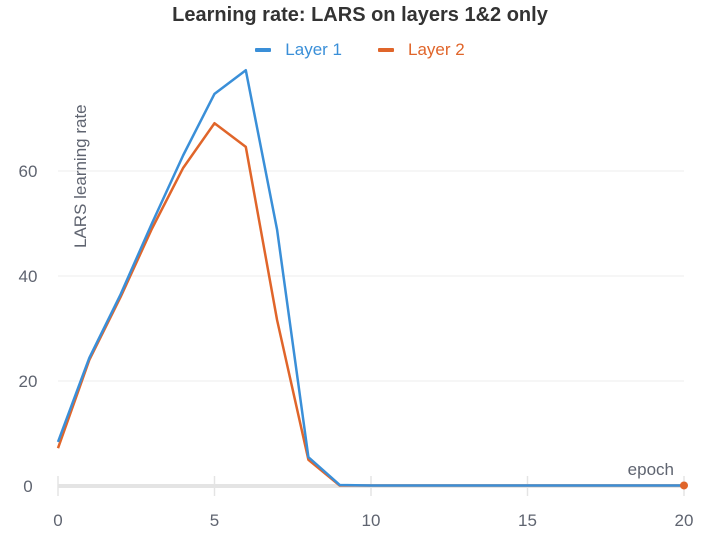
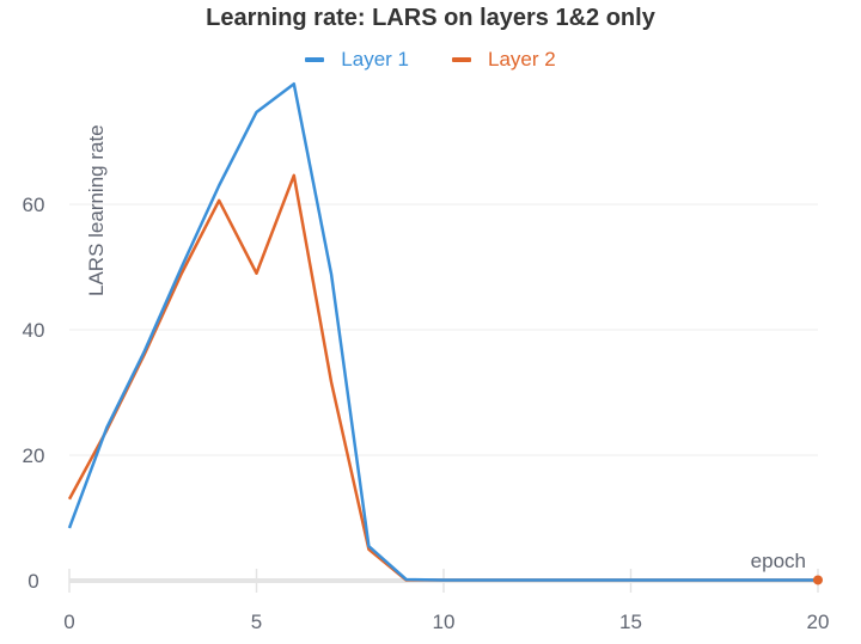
Layer 2/0: 7 -> 13
Layer 2/5: 69 -> 49
